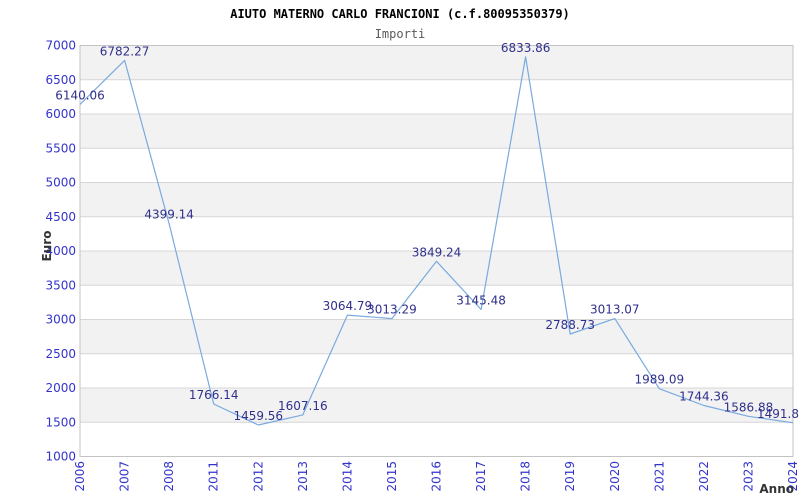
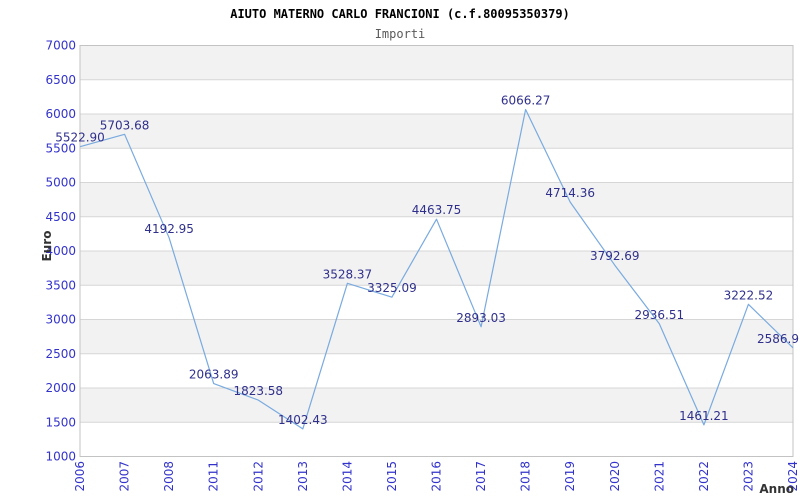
2006: 6140.06 -> 5522.90
2007: 6782.27 -> 5703.68
2008: 4399.14 -> 4192.95
2011: 1766.14 -> 2063.89
2012: 1459.56 -> 1823.58
2013: 1607.16 -> 1402.43
2014: 3064.79 -> 3528.37
2015: 3013.29 -> 3325.09
2016: 3849.24 -> 4463.75
2017: 3145.48 -> 2893.03
2018: 6833.86 -> 6066.27
2019: 2788.73 -> 4714.36
2020: 3013.07 -> 3792.69
2021: 1989.09 -> 2936.51
2022: 1744.36 -> 1461.21
2023: 1586.88 -> 3222.52
2024: 1491.8 -> 2586.9
